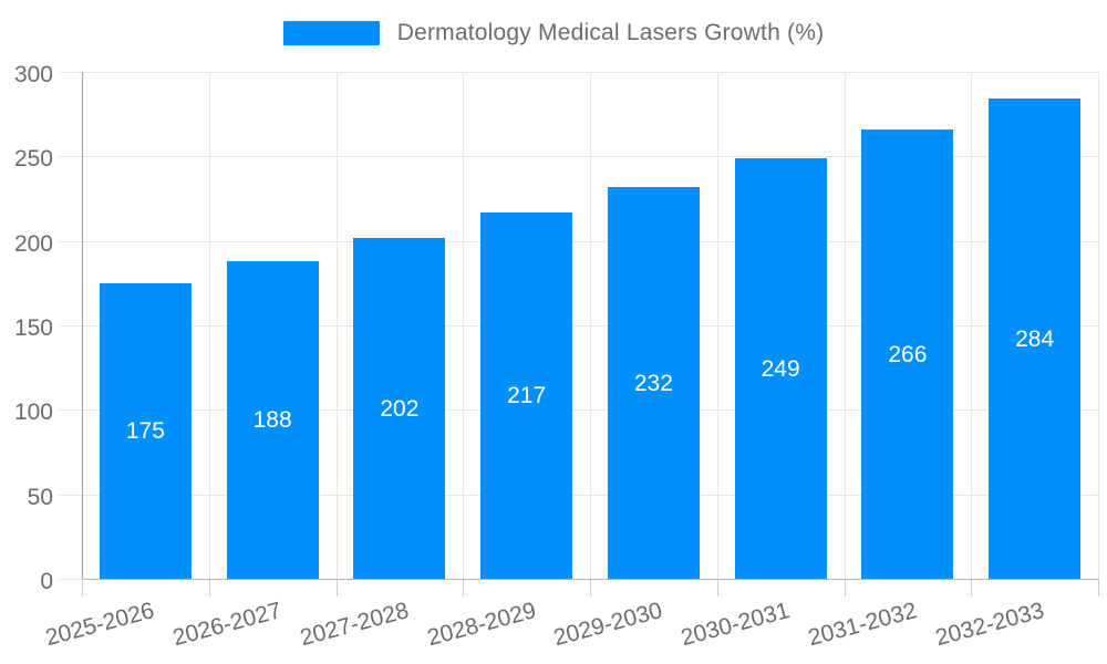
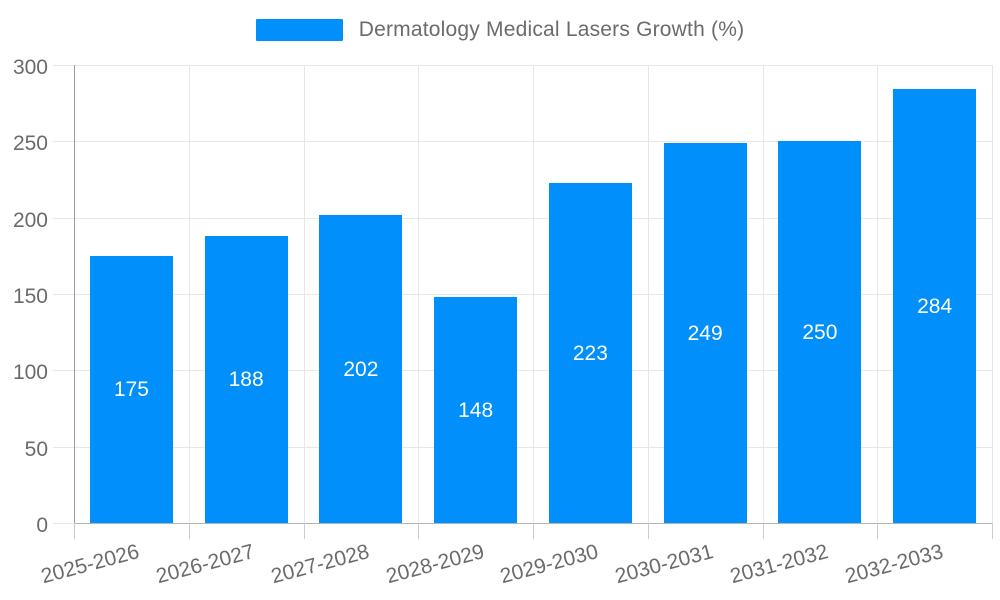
2028-2029: 217 -> 148
2029-2030: 232 -> 223
2031-2032: 266 -> 250
